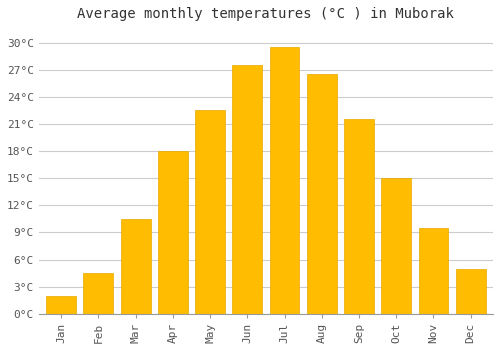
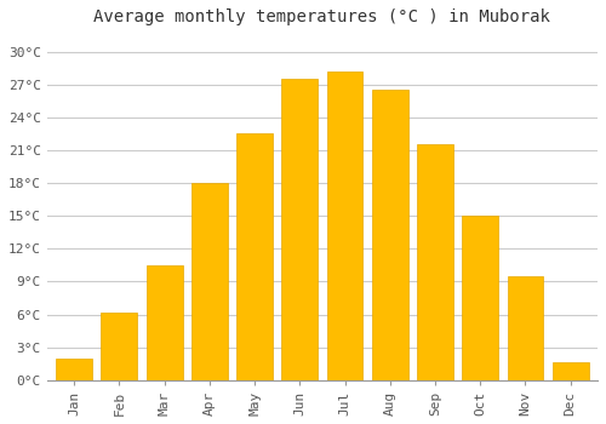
Feb: 4.5°C -> 6.2°C
Jul: 29.5°C -> 28.2°C
Dec: 5.0°C -> 1.6°C
